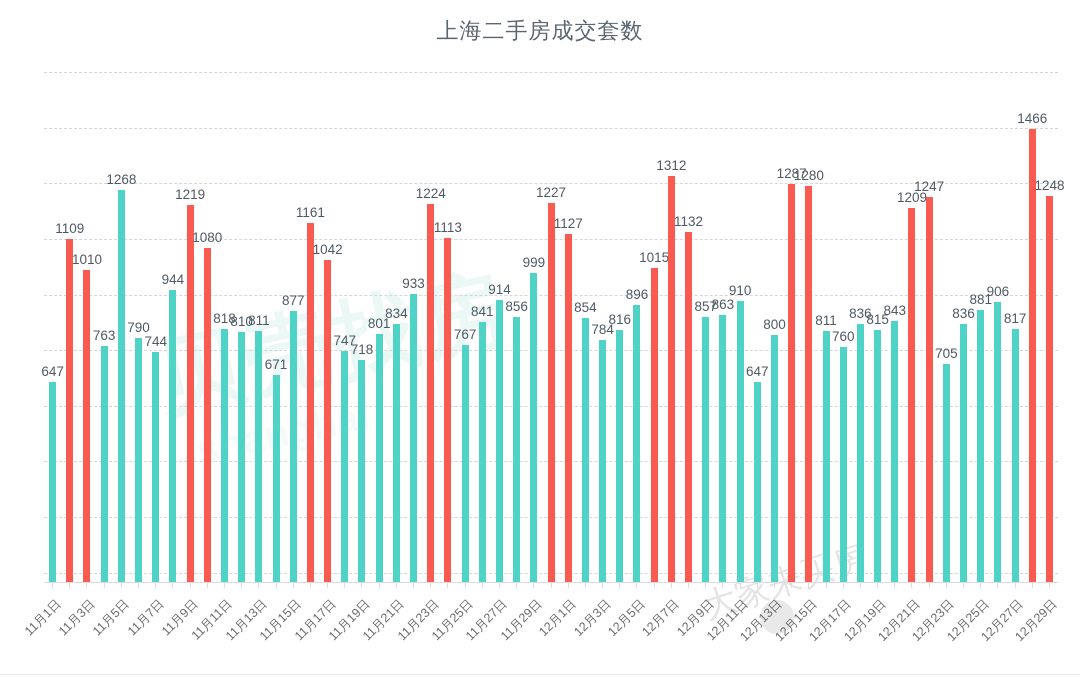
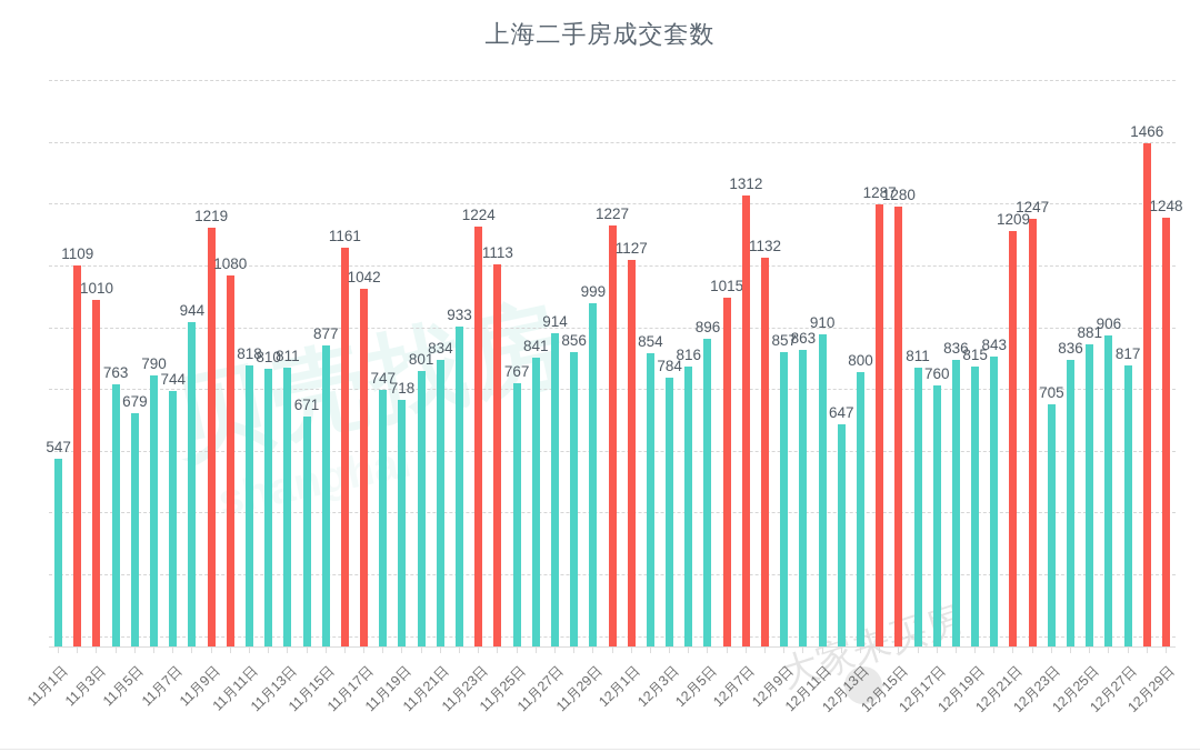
11月1日: 647 -> 547
11月5日: 1268 -> 679
